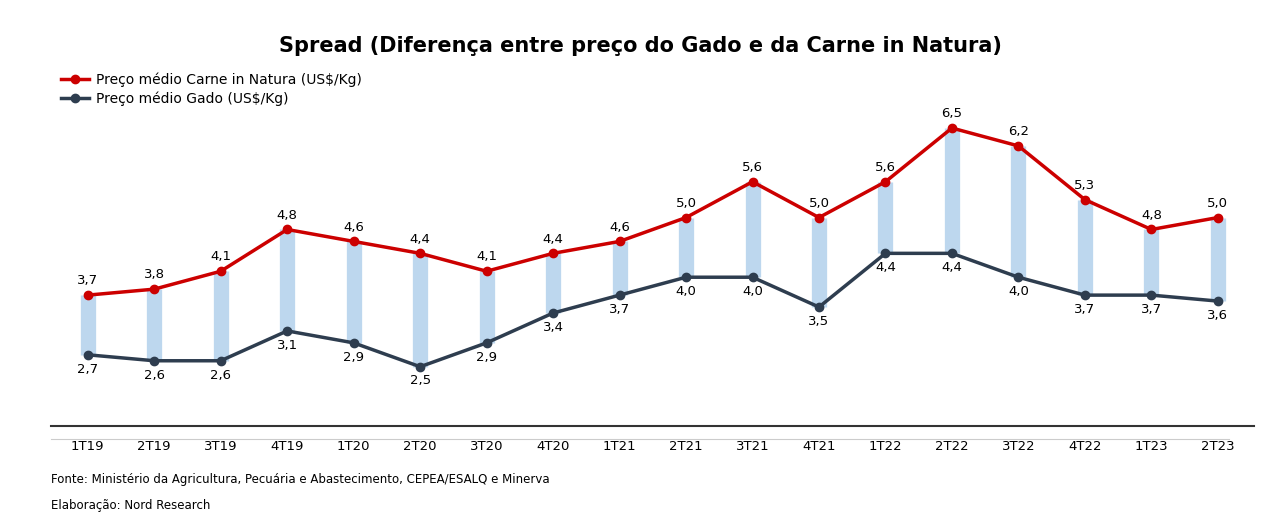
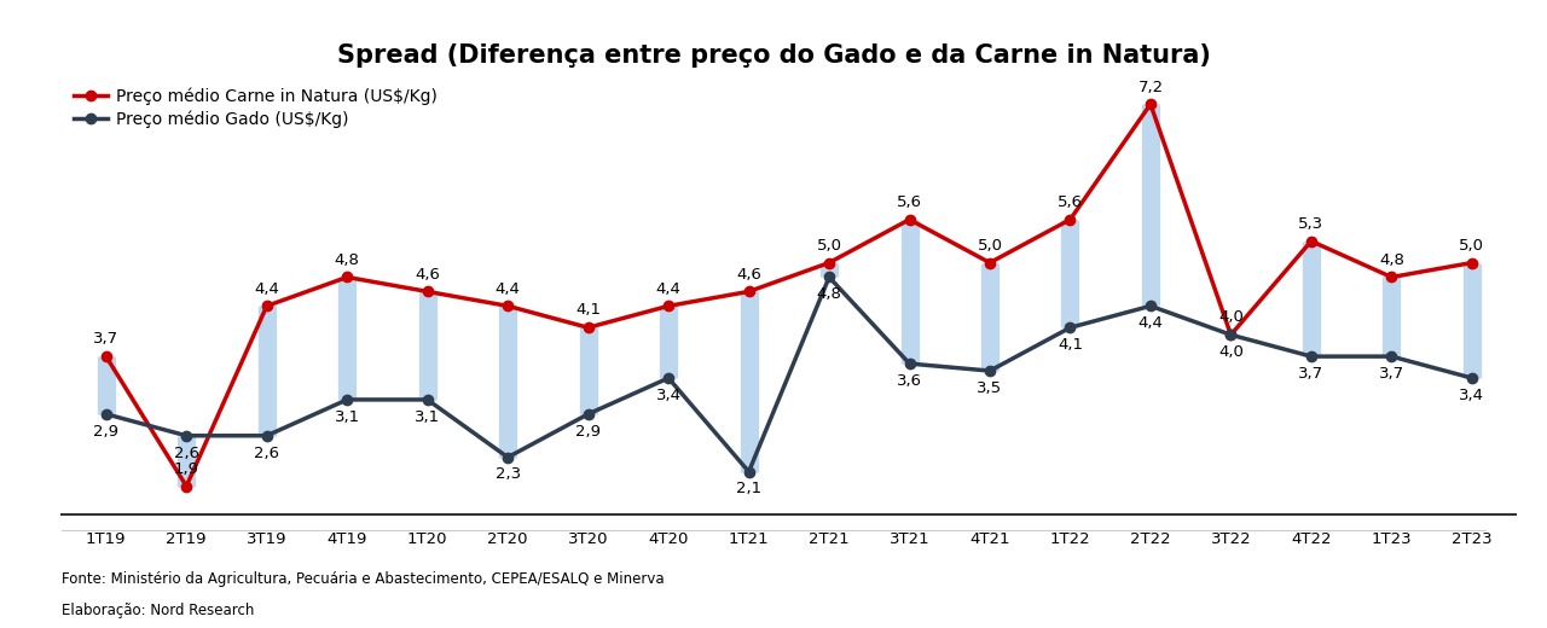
Preço médio Gado (US$/Kg)/1T19: 2,7 -> 2,9
Preço médio Carne in Natura (US$/Kg)/2T19: 3,8 -> 1,9
Preço médio Carne in Natura (US$/Kg)/3T19: 4,1 -> 4,4
Preço médio Gado (US$/Kg)/1T20: 2,9 -> 3,1
Preço médio Gado (US$/Kg)/2T20: 2,5 -> 2,3
Preço médio Gado (US$/Kg)/1T21: 3,7 -> 2,1
Preço médio Gado (US$/Kg)/2T21: 4,0 -> 4,8
Preço médio Gado (US$/Kg)/3T21: 4,0 -> 3,6
Preço médio Gado (US$/Kg)/1T22: 4,4 -> 4,1
Preço médio Carne in Natura (US$/Kg)/2T22: 6,5 -> 7,2
Preço médio Carne in Natura (US$/Kg)/3T22: 6,2 -> 4,0
Preço médio Gado (US$/Kg)/2T23: 3,6 -> 3,4
